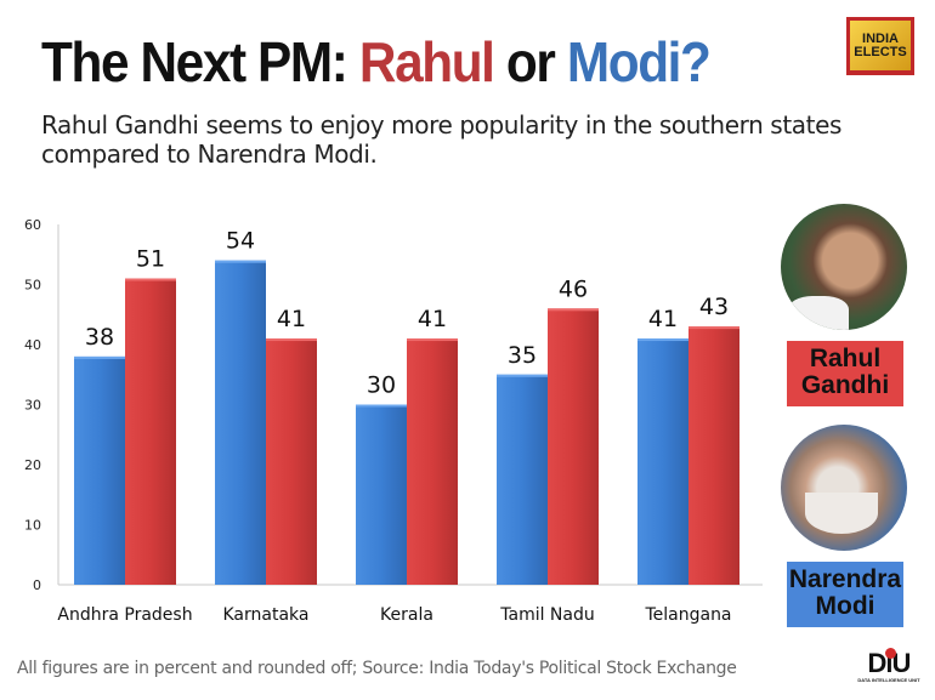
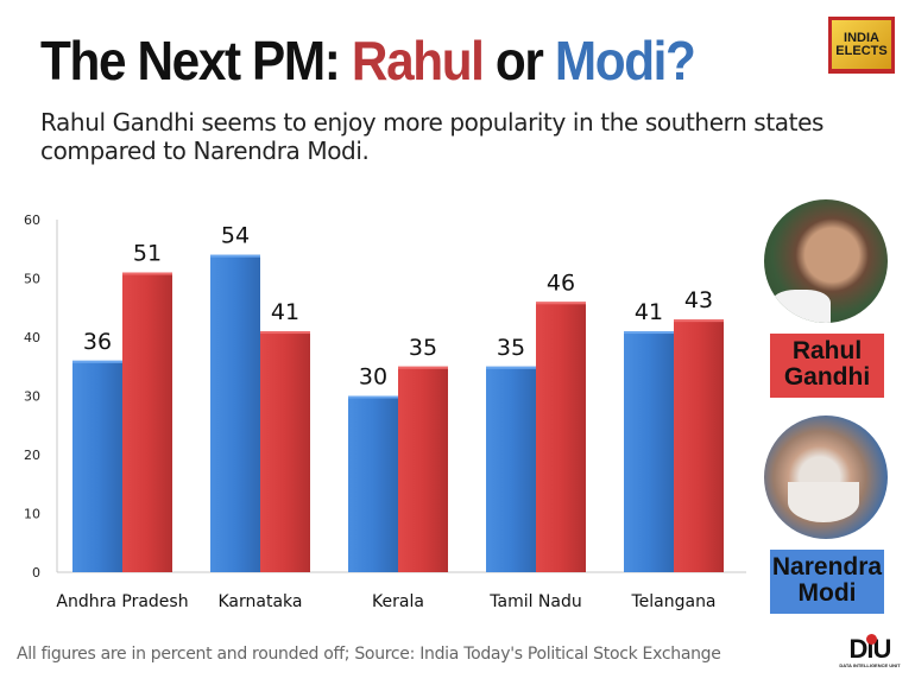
Narendra Modi/Andhra Pradesh: 38 -> 36
Rahul Gandhi/Kerala: 41 -> 35
